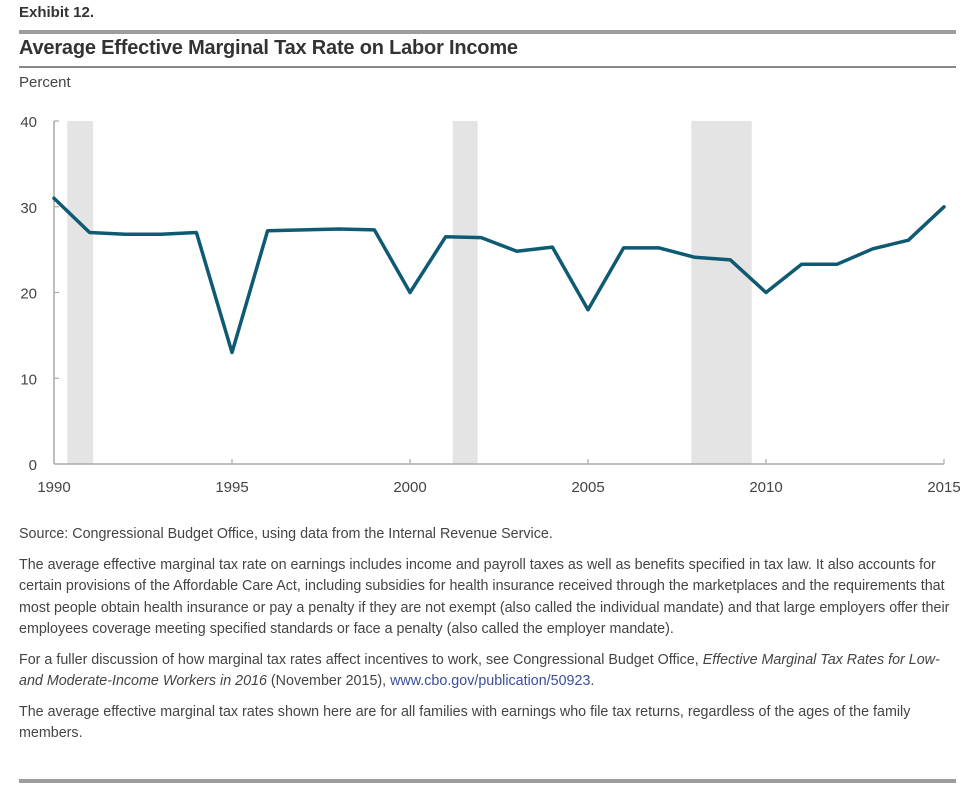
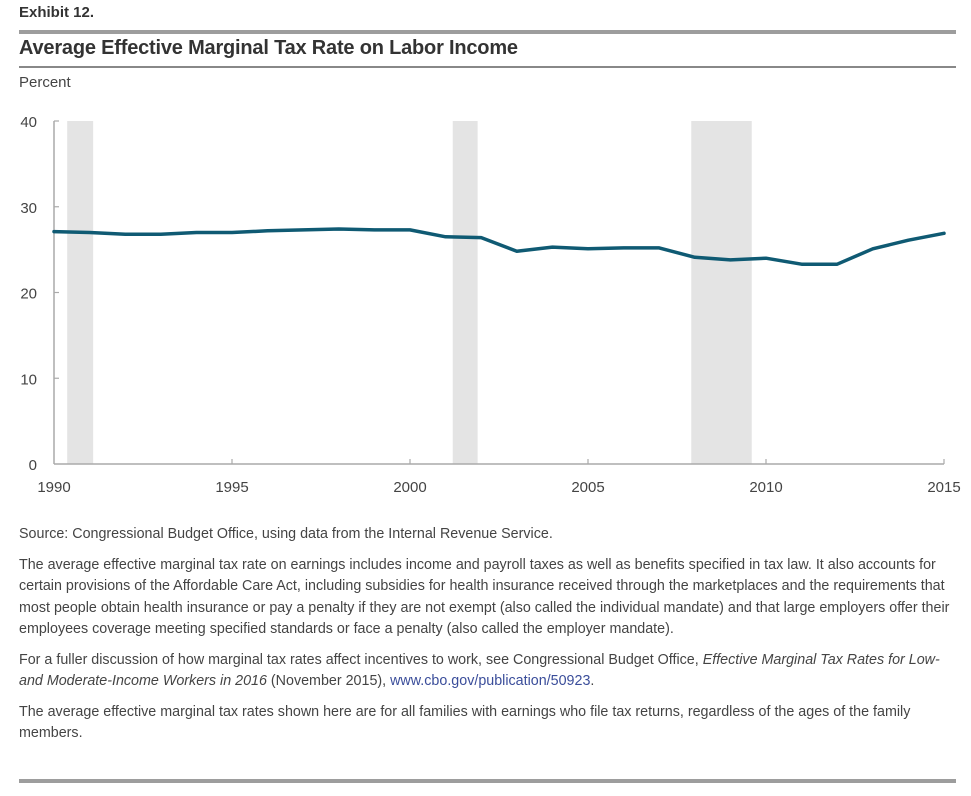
1990: 31 -> 27
1995: 13 -> 27
2000: 20 -> 27
2005: 18 -> 25
2010: 20 -> 24
2015: 30 -> 27
